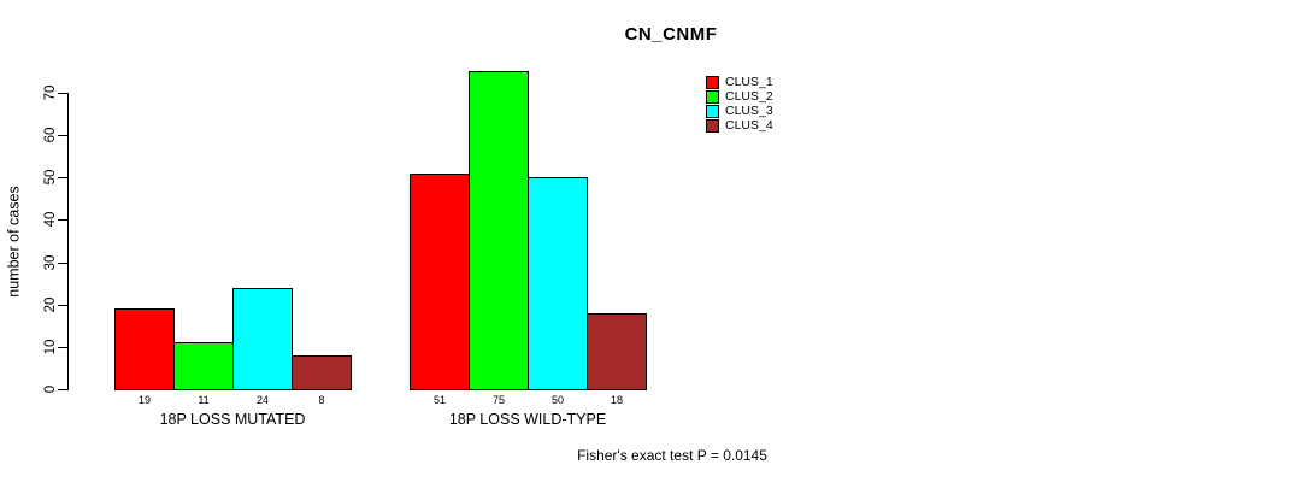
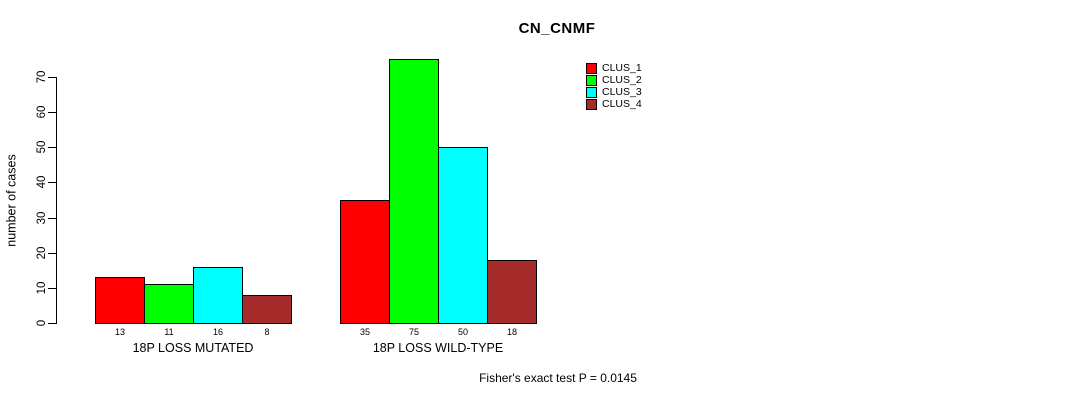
CLUS_1/18P LOSS MUTATED: 19 -> 13
CLUS_3/18P LOSS MUTATED: 24 -> 16
CLUS_1/18P LOSS WILD-TYPE: 51 -> 35
